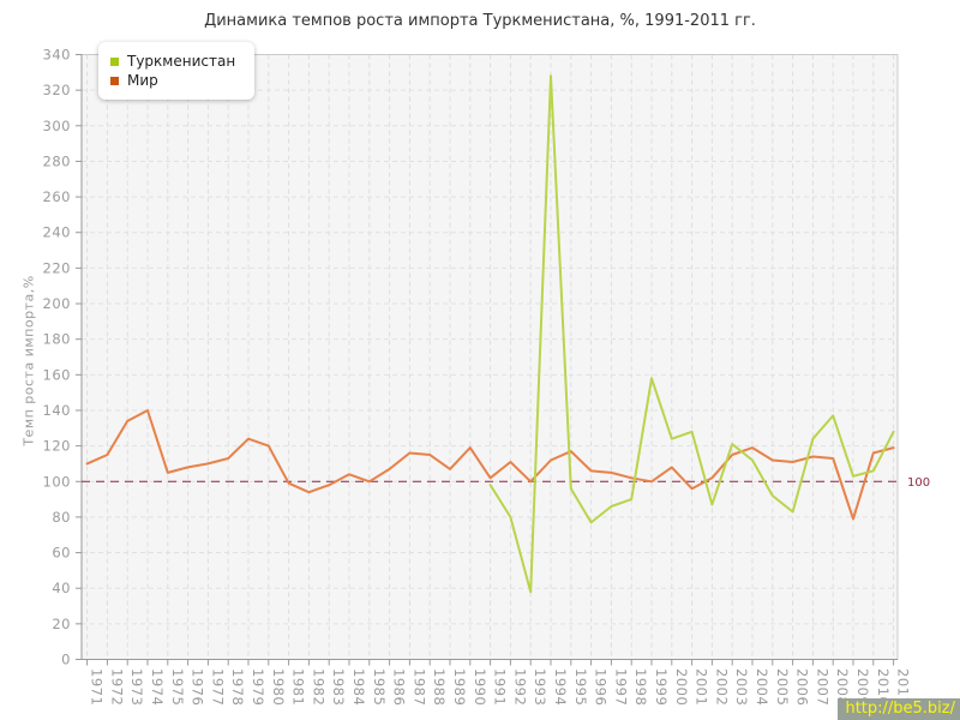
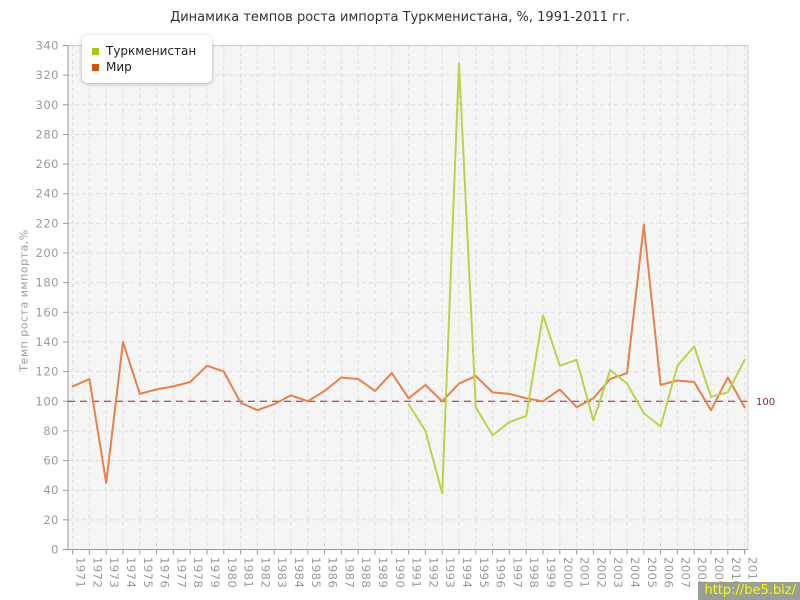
Мир/1973: 134 -> 45
Мир/2005: 112 -> 219
Мир/2009: 79 -> 94
Мир/2011: 119 -> 96
